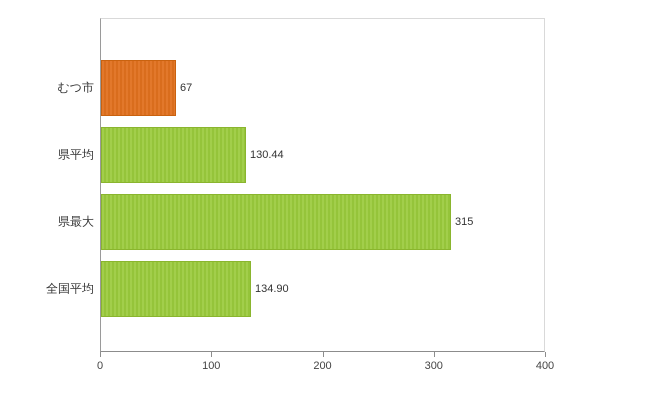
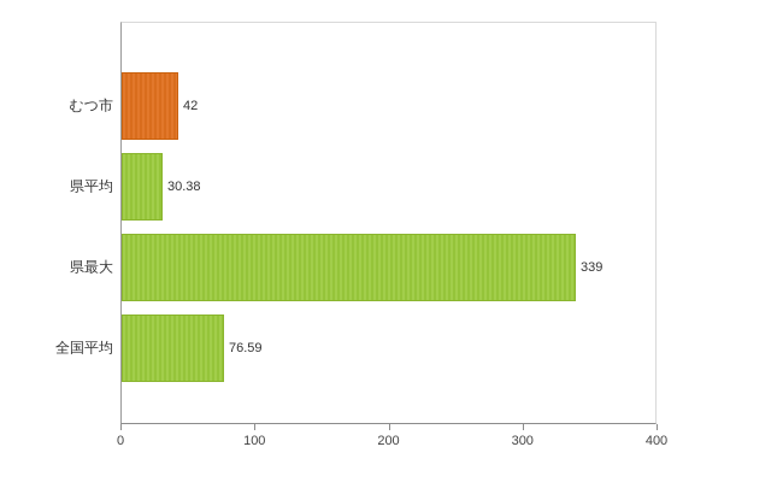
むつ市: 67 -> 42
県平均: 130.44 -> 30.38
県最大: 315 -> 339
全国平均: 134.90 -> 76.59
